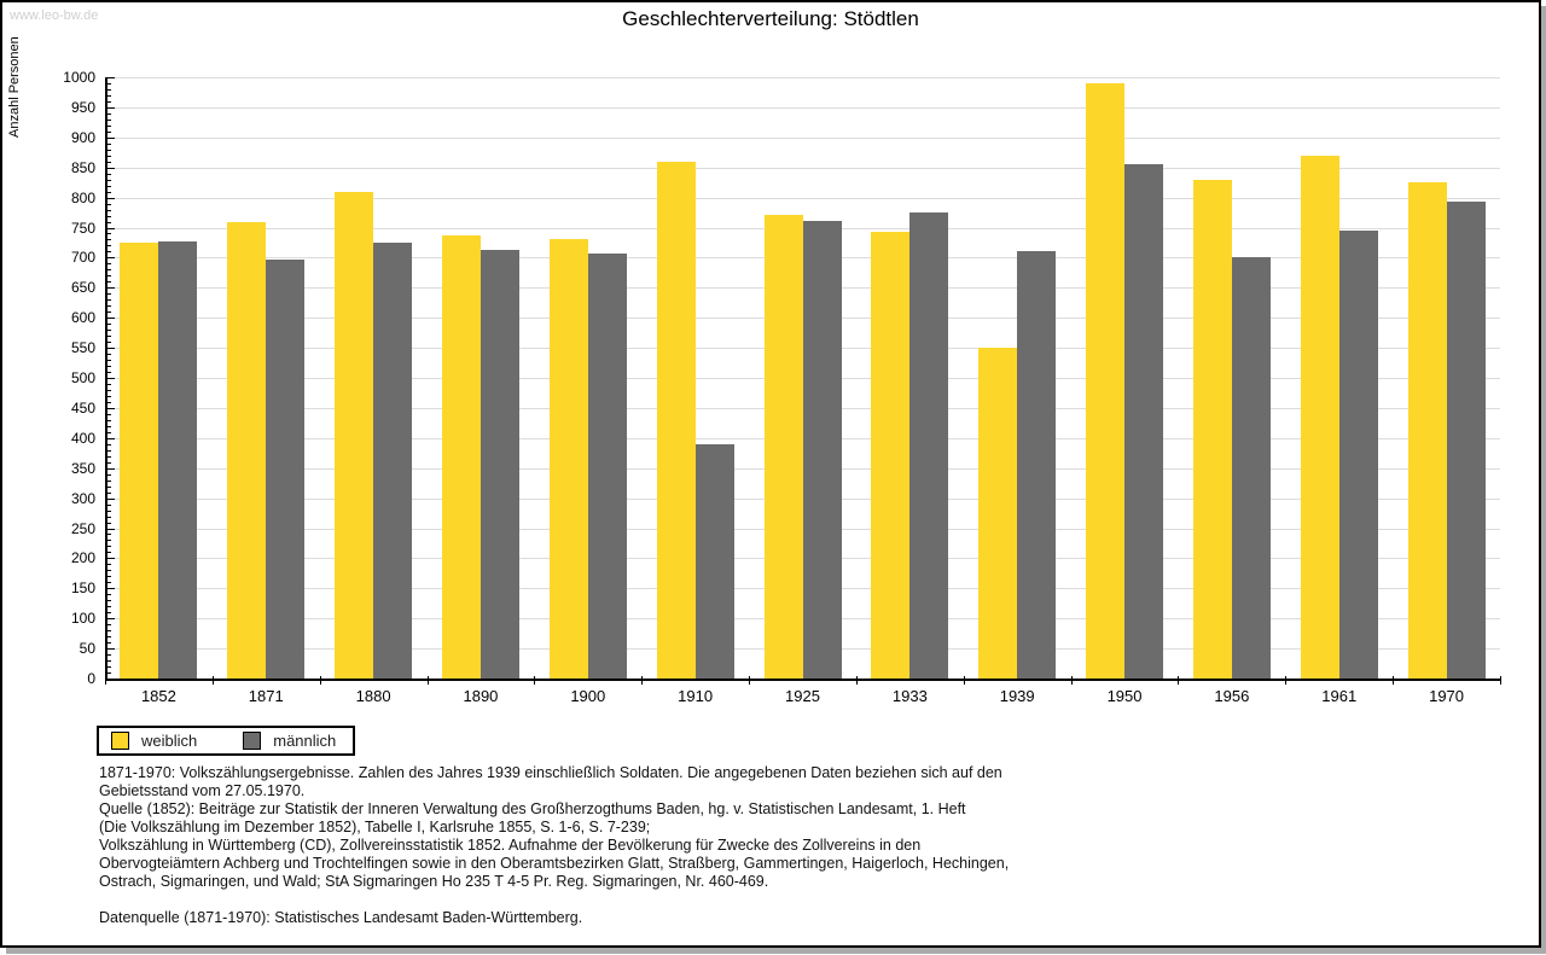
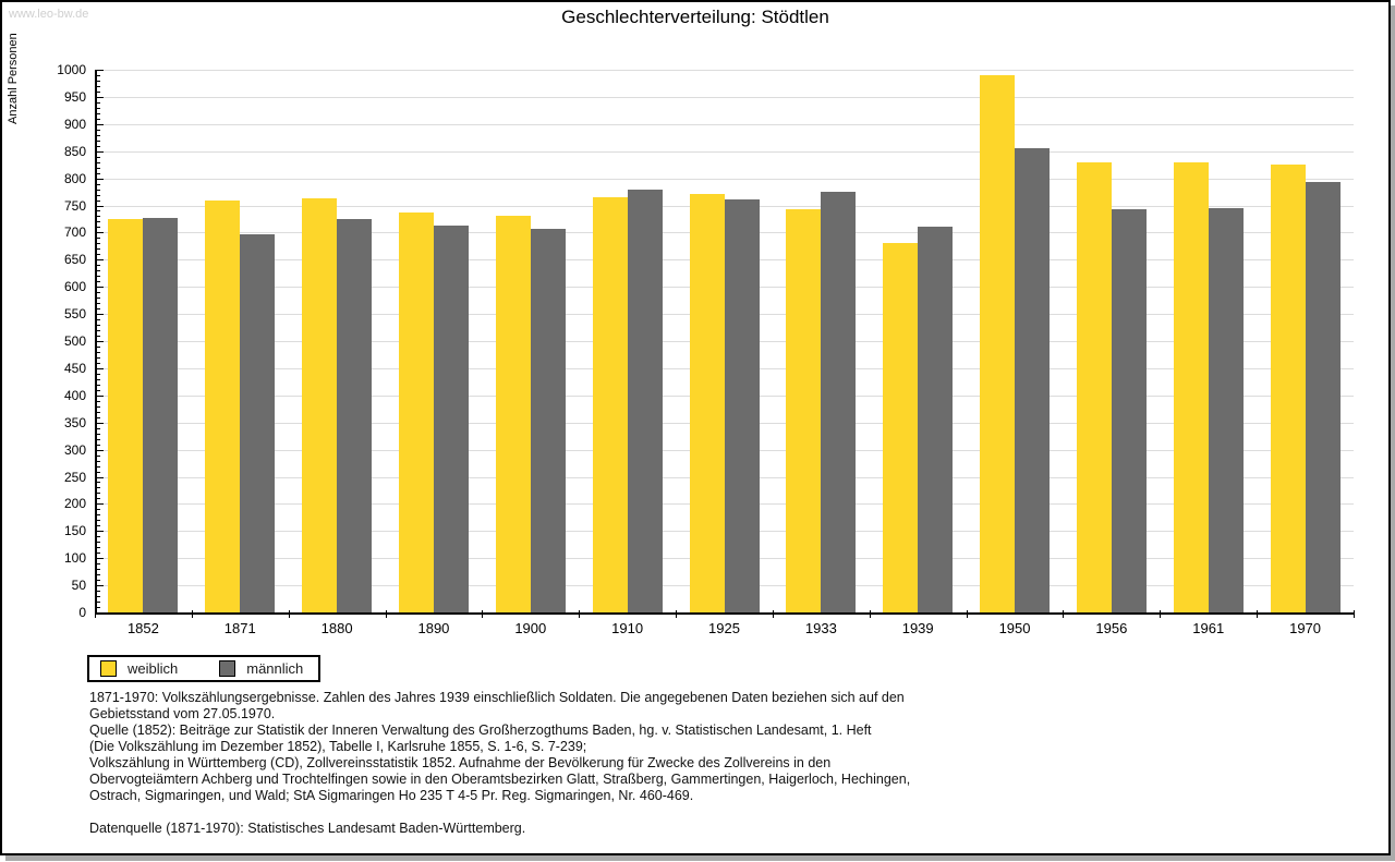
weiblich/1880: 810 -> 760
weiblich/1910: 860 -> 760
männlich/1910: 390 -> 780
weiblich/1939: 550 -> 680
männlich/1956: 700 -> 740
weiblich/1961: 870 -> 830
